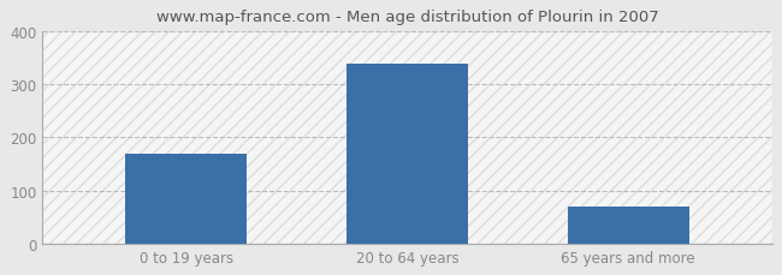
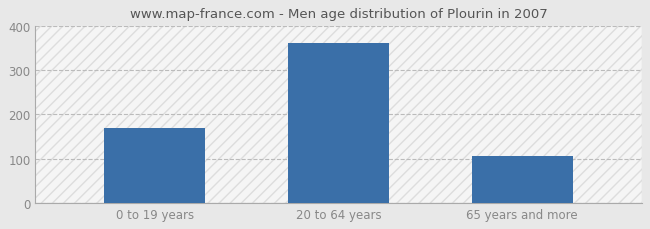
20 to 64 years: 338 -> 360
65 years and more: 70 -> 105
